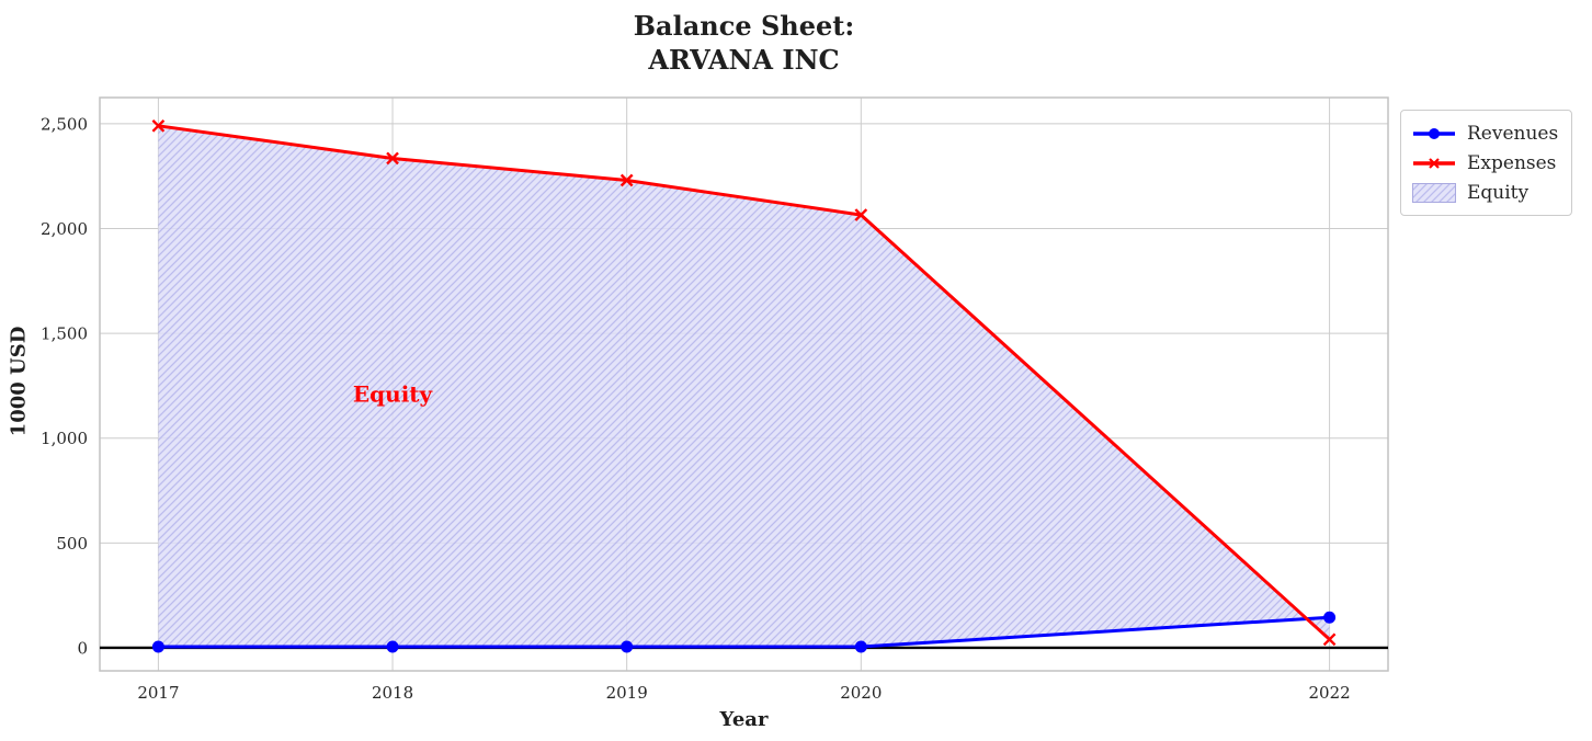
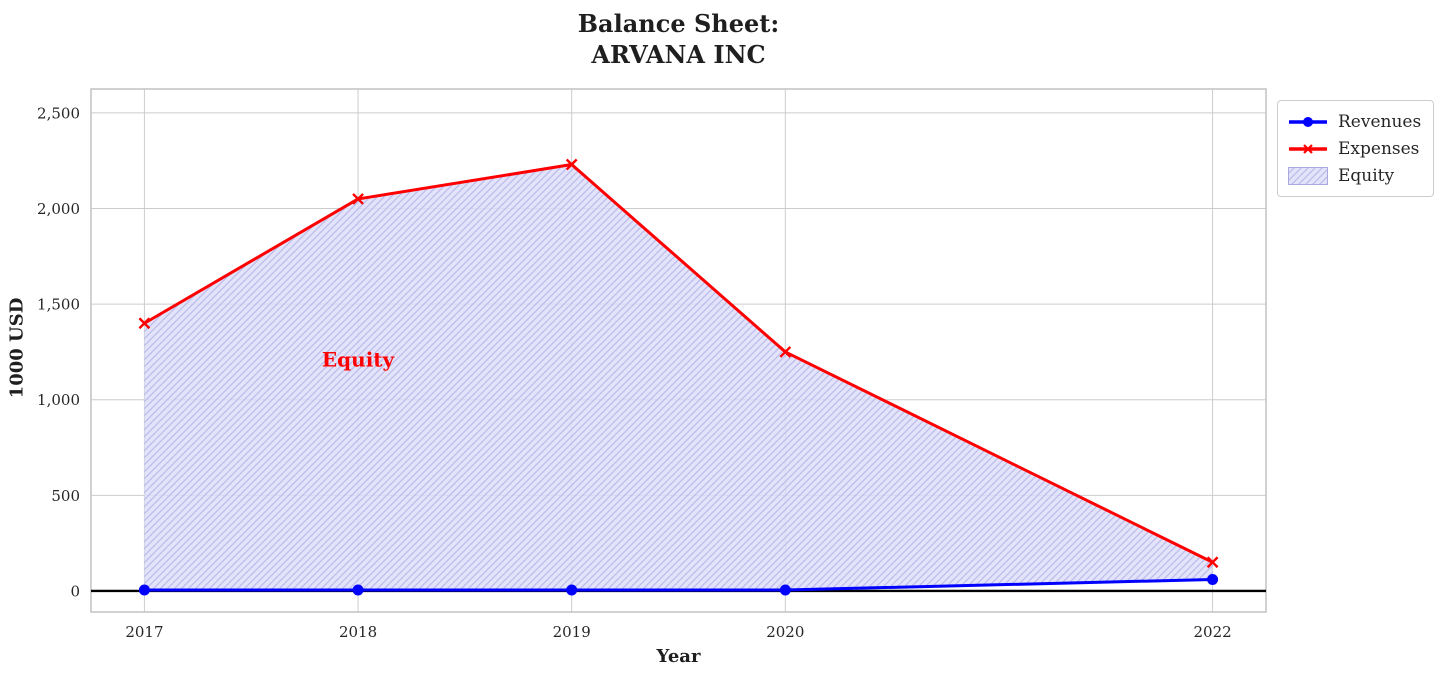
Expenses/2017: 2490 -> 1400
Expenses/2018: 2340 -> 2050
Expenses/2020: 2060 -> 1250
Revenues/2022: 140 -> 60
Expenses/2022: 40 -> 150
